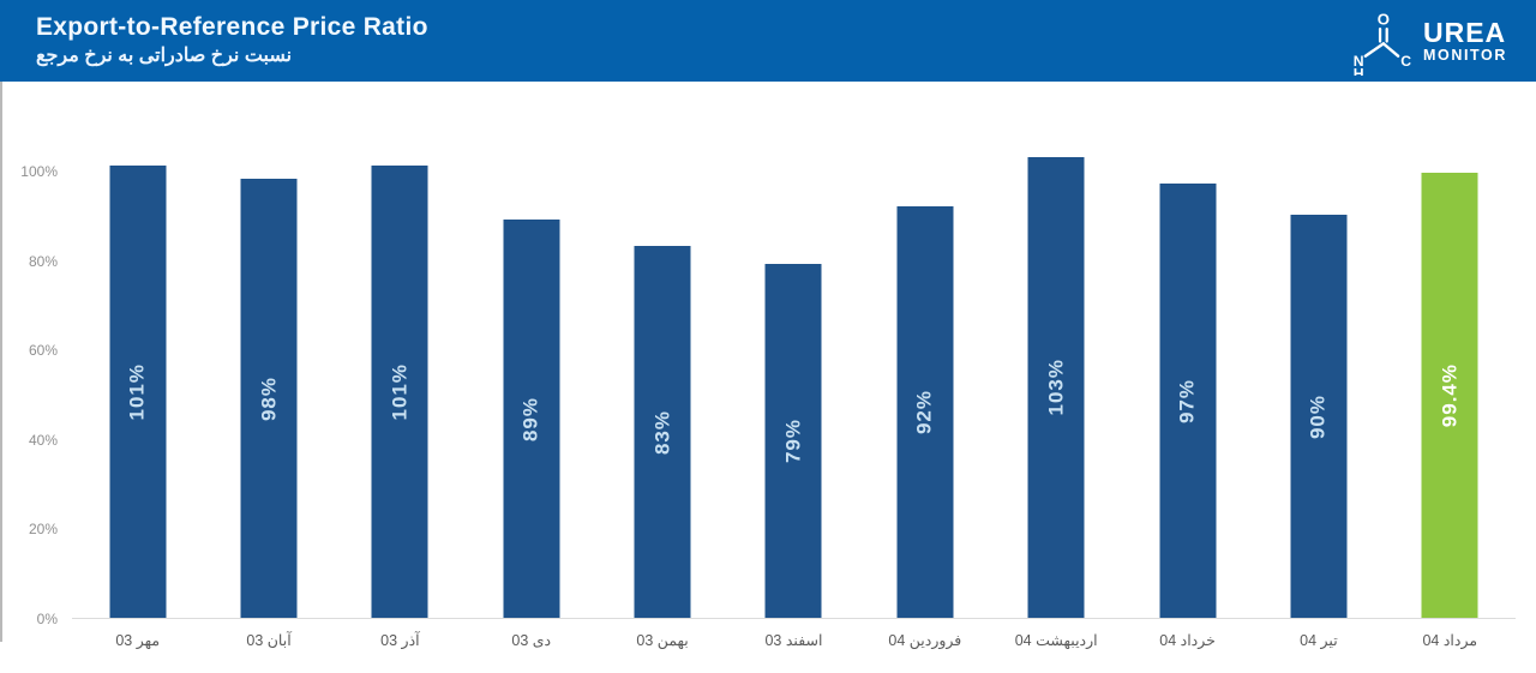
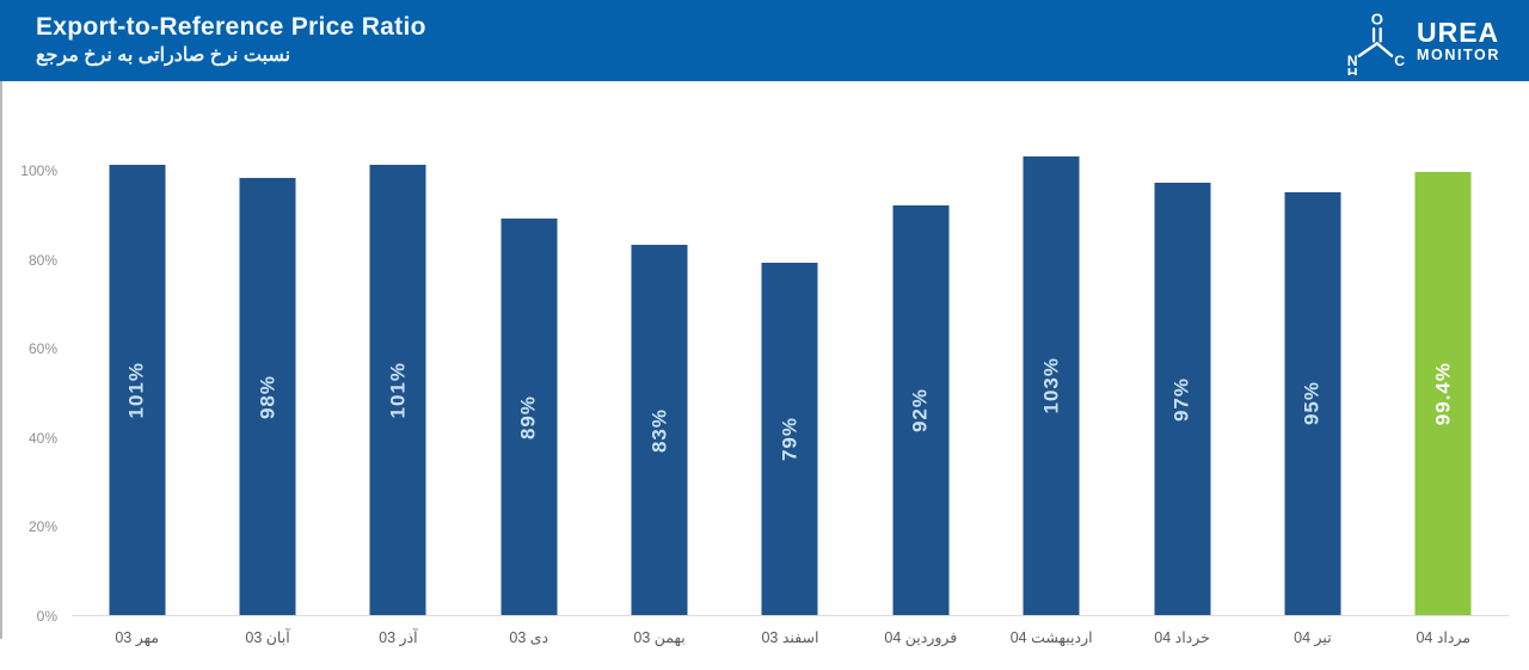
تیر 04: 90% -> 95%
